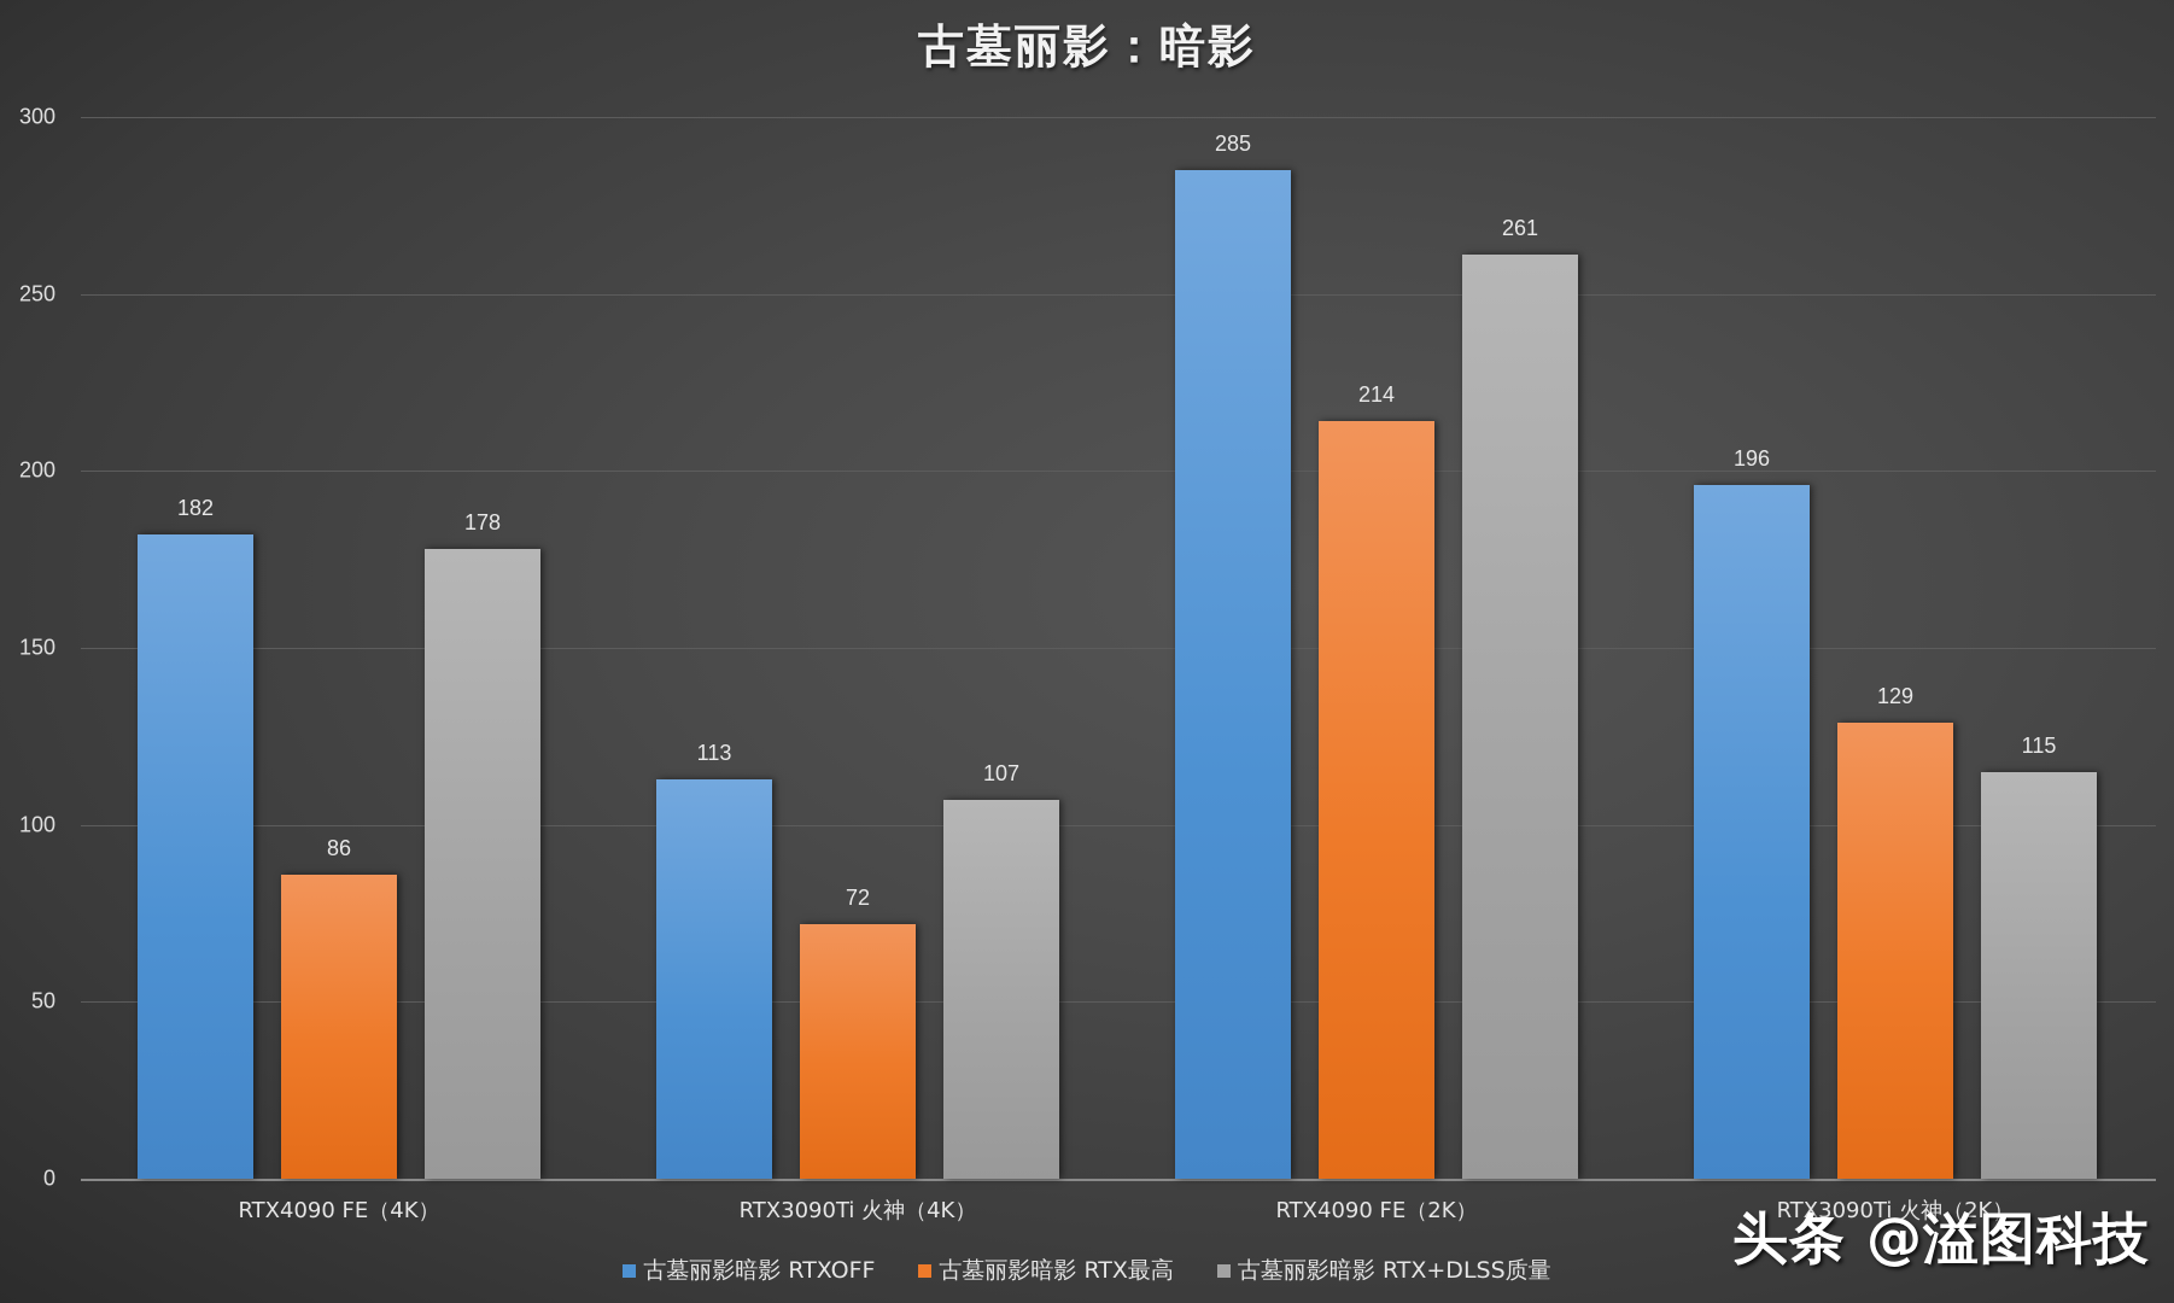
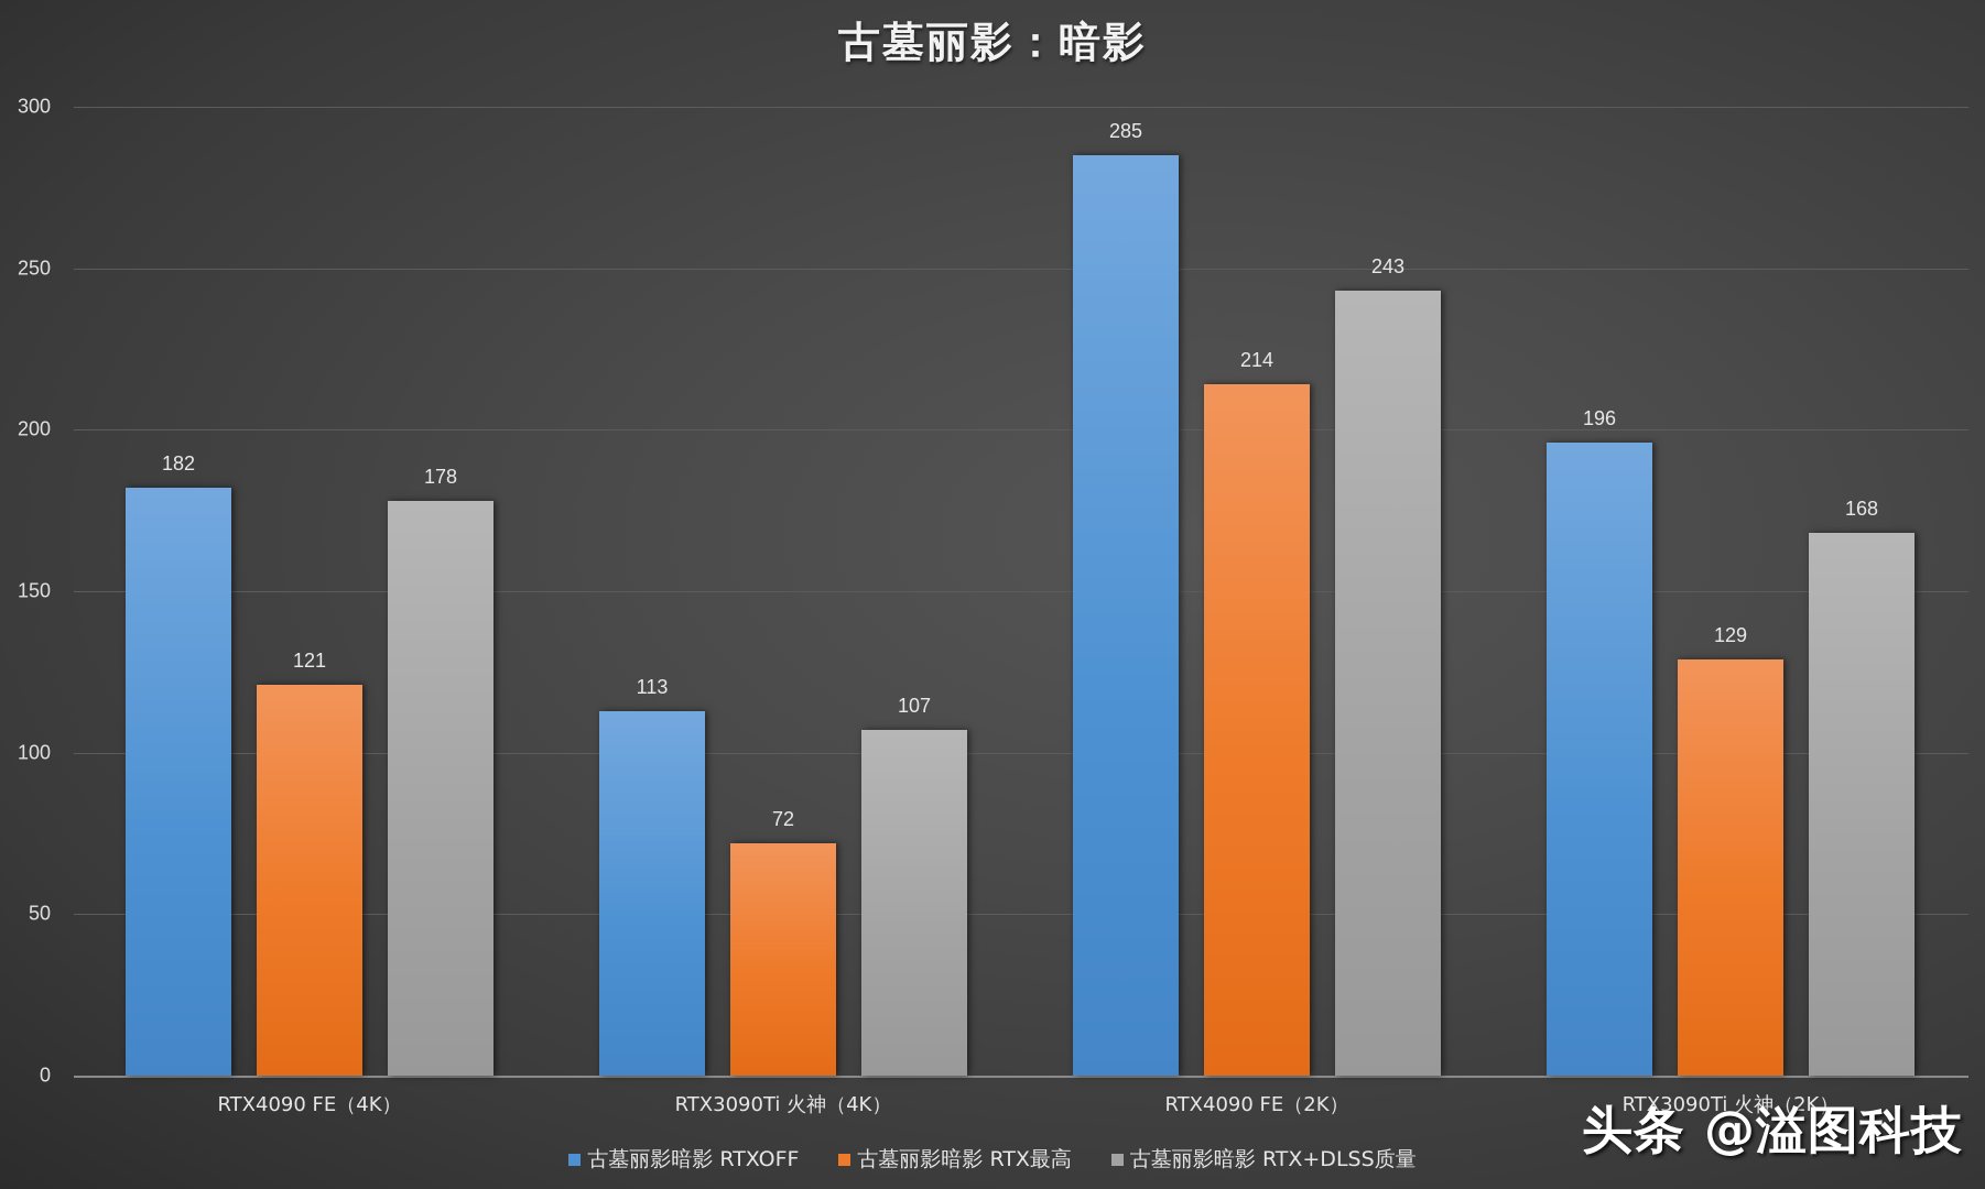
古墓丽影暗影 RTX最高/RTX4090 FE（4K）: 86 -> 121
古墓丽影暗影 RTX+DLSS质量/RTX4090 FE（2K）: 261 -> 243
古墓丽影暗影 RTX+DLSS质量/RTX3090Ti 火神（2K）: 115 -> 168
